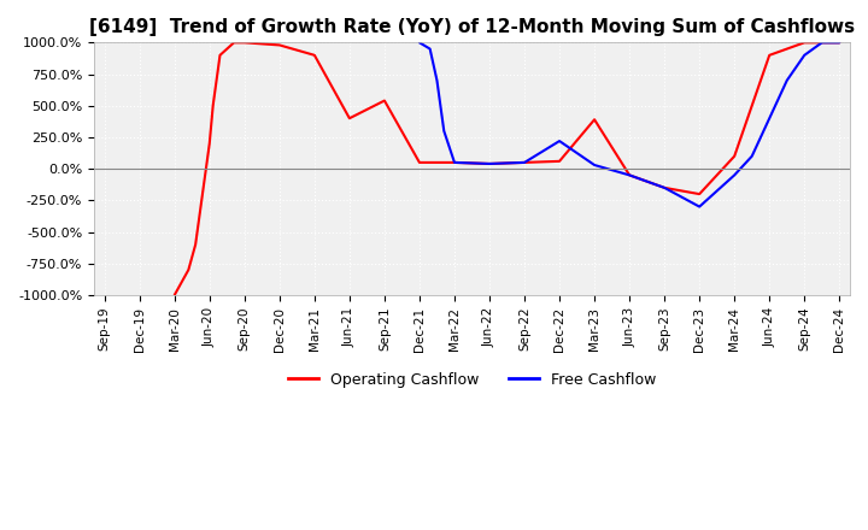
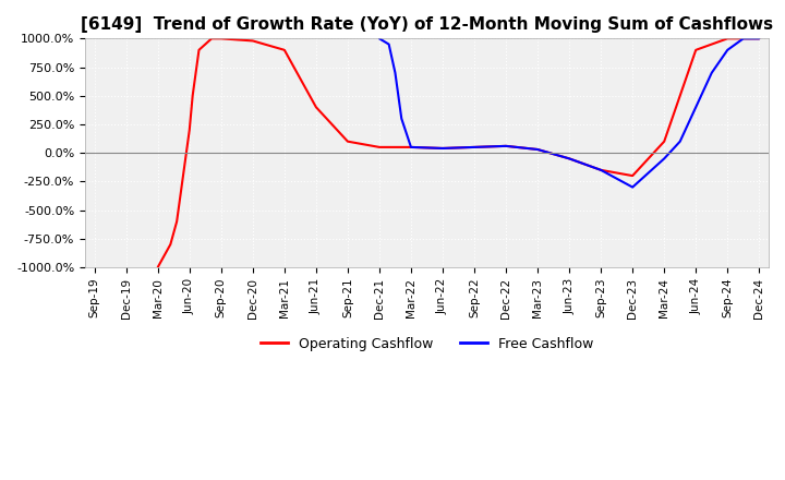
Operating Cashflow/Sep-21: 540% -> 100%
Free Cashflow/Dec-22: 220% -> 60%
Operating Cashflow/Mar-23: 390% -> 30%
